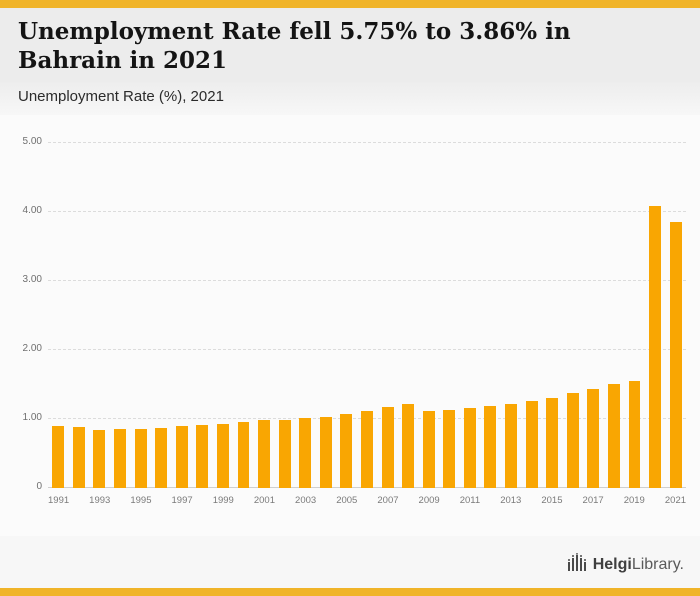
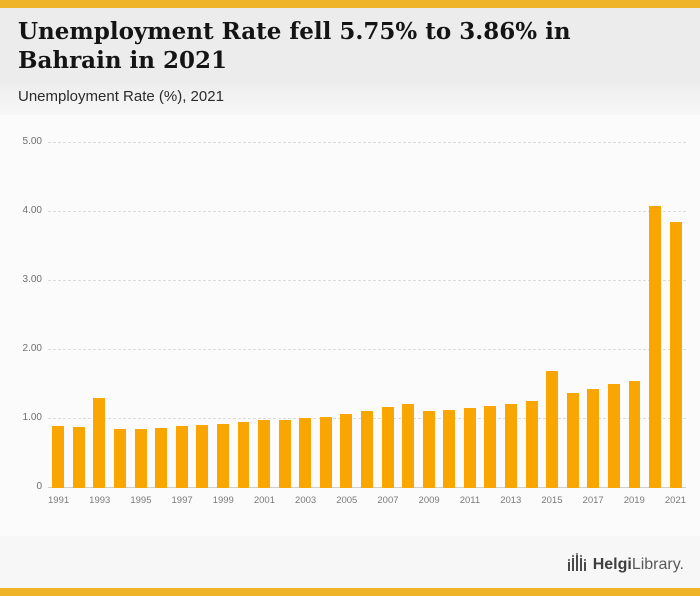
1993: 0.8 -> 1.3
2015: 1.3 -> 1.7
